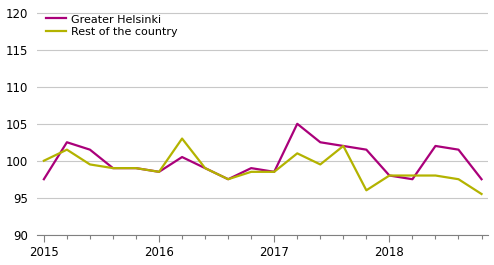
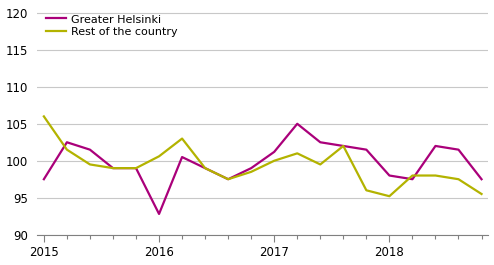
Rest of the country/2015: 100.0 -> 106.0
Greater Helsinki/2016: 98.5 -> 92.8
Rest of the country/2016: 98.5 -> 100.6
Greater Helsinki/2017: 98.5 -> 101.2
Rest of the country/2017: 98.5 -> 100.0
Rest of the country/2018: 98.0 -> 95.2
